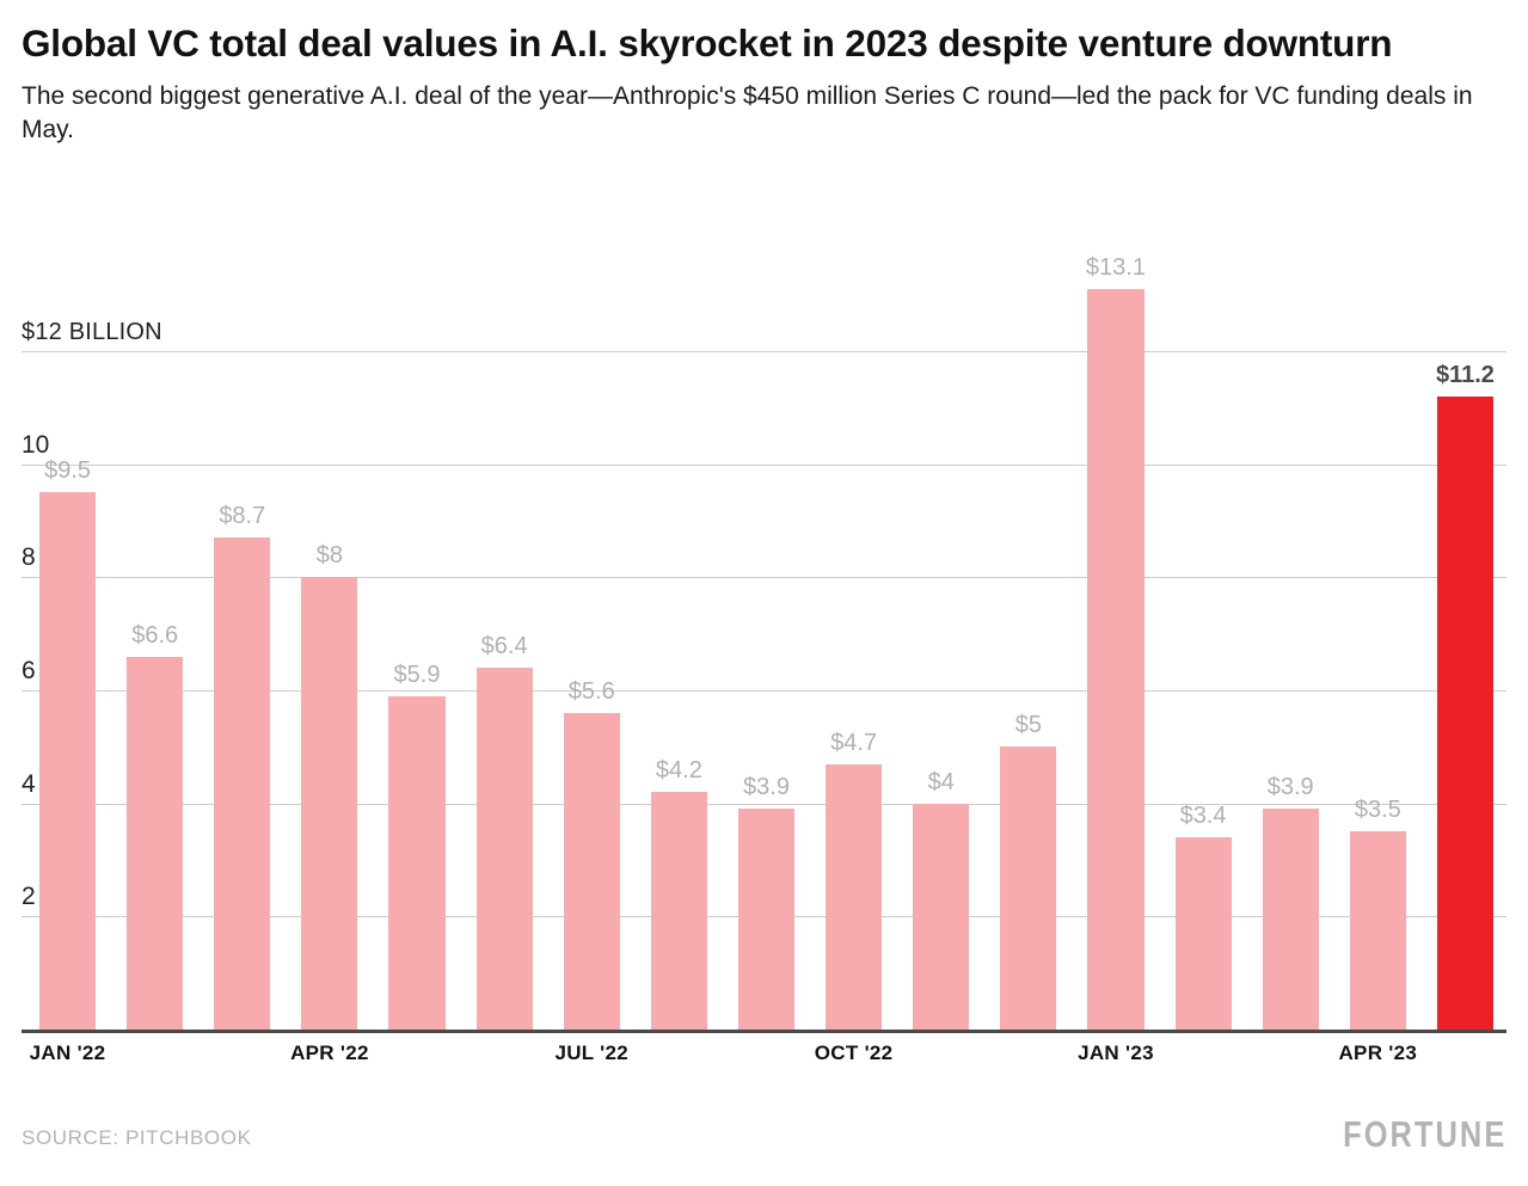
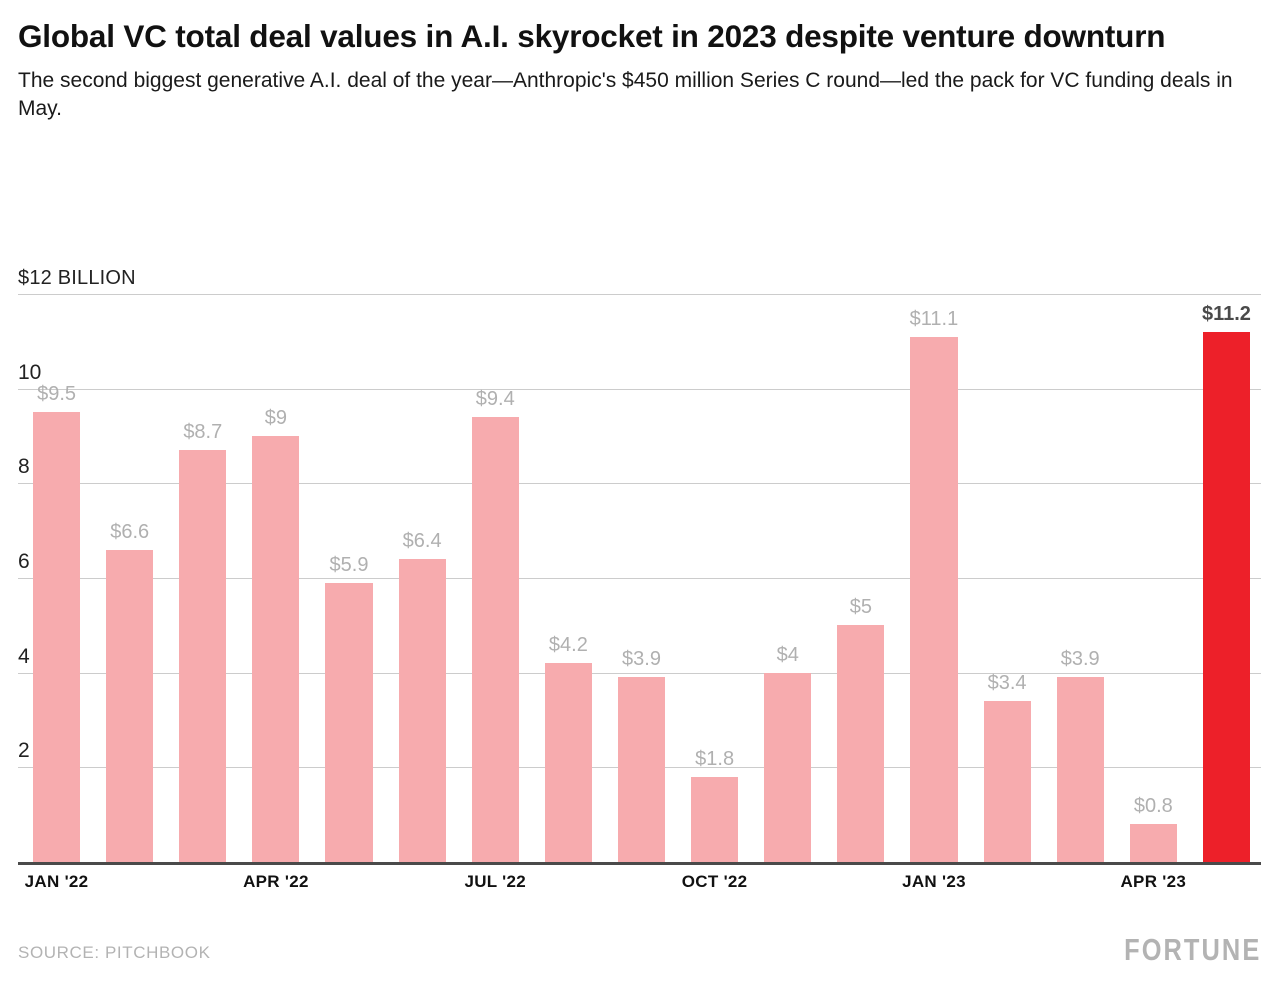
APR '22: $8 -> $9
JUL '22: $5.6 -> $9.4
OCT '22: $4.7 -> $1.8
JAN '23: $13.1 -> $11.1
APR '23: $3.5 -> $0.8
